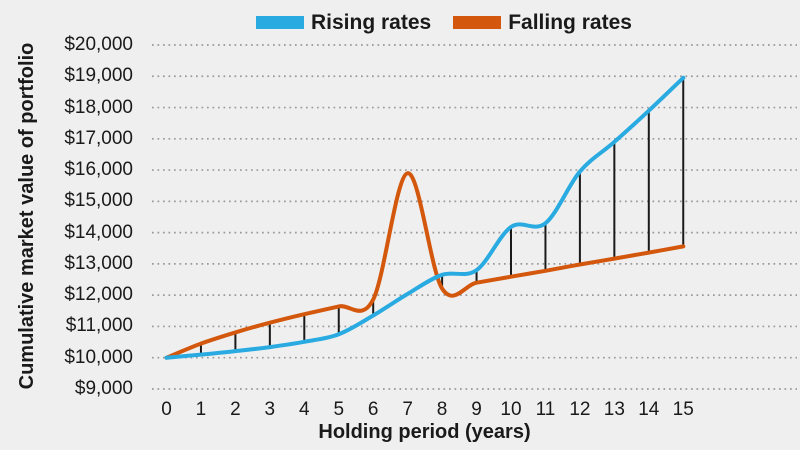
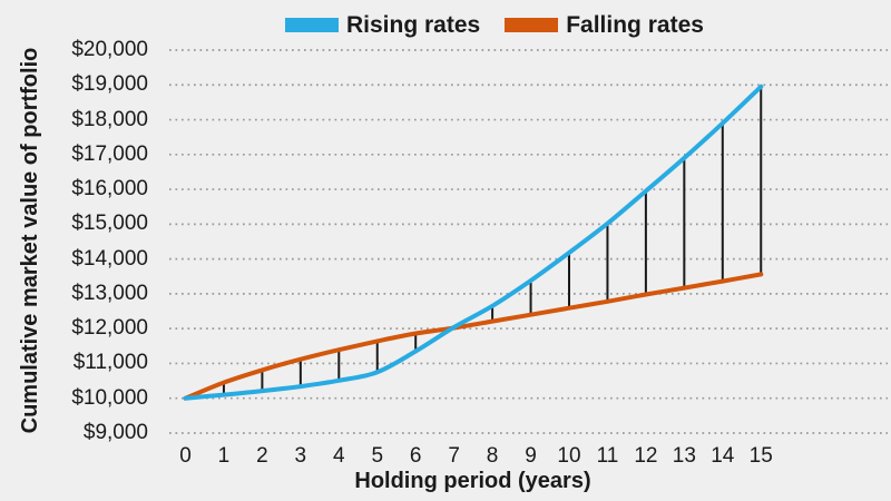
Falling rates/7: $15900 -> $12000
Rising rates/9: $12800 -> $13400
Rising rates/11: $14300 -> $15000
